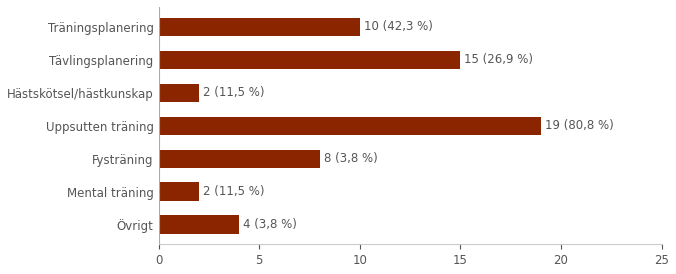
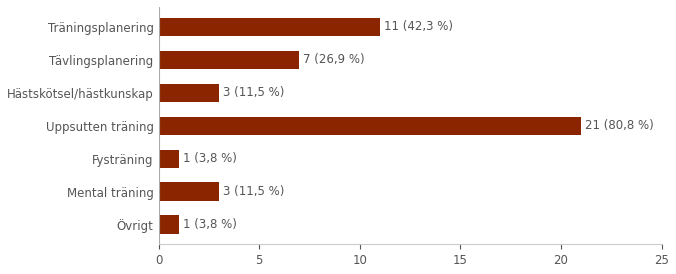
Träningsplanering: 10 -> 11
Tävlingsplanering: 15 -> 7
Hästskötsel/hästkunskap: 2 -> 3
Uppsutten träning: 19 -> 21
Fysträning: 8 -> 1
Mental träning: 2 -> 3
Övrigt: 4 -> 1
